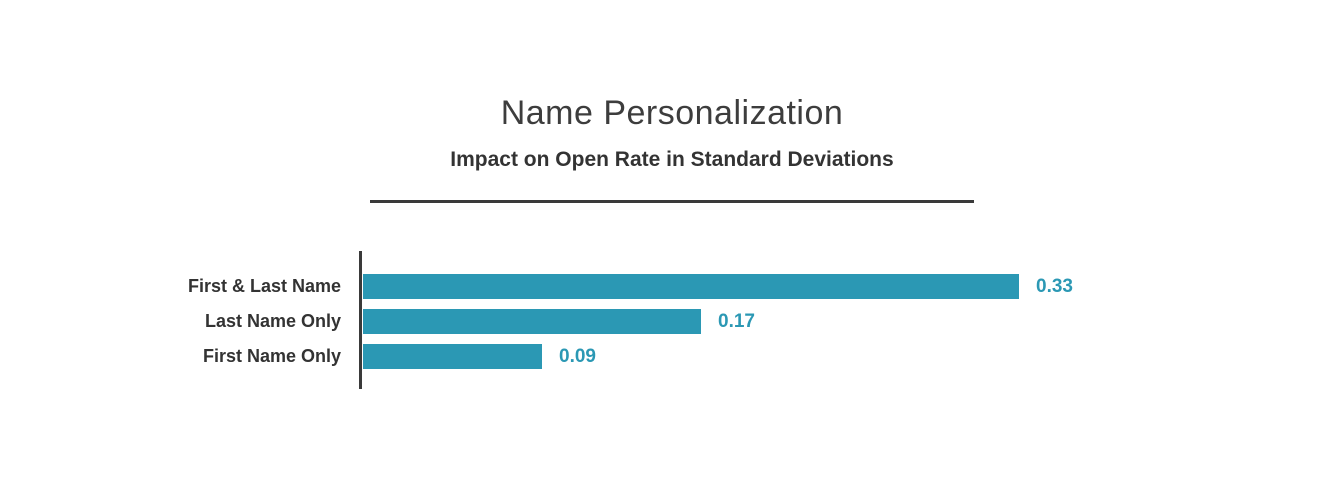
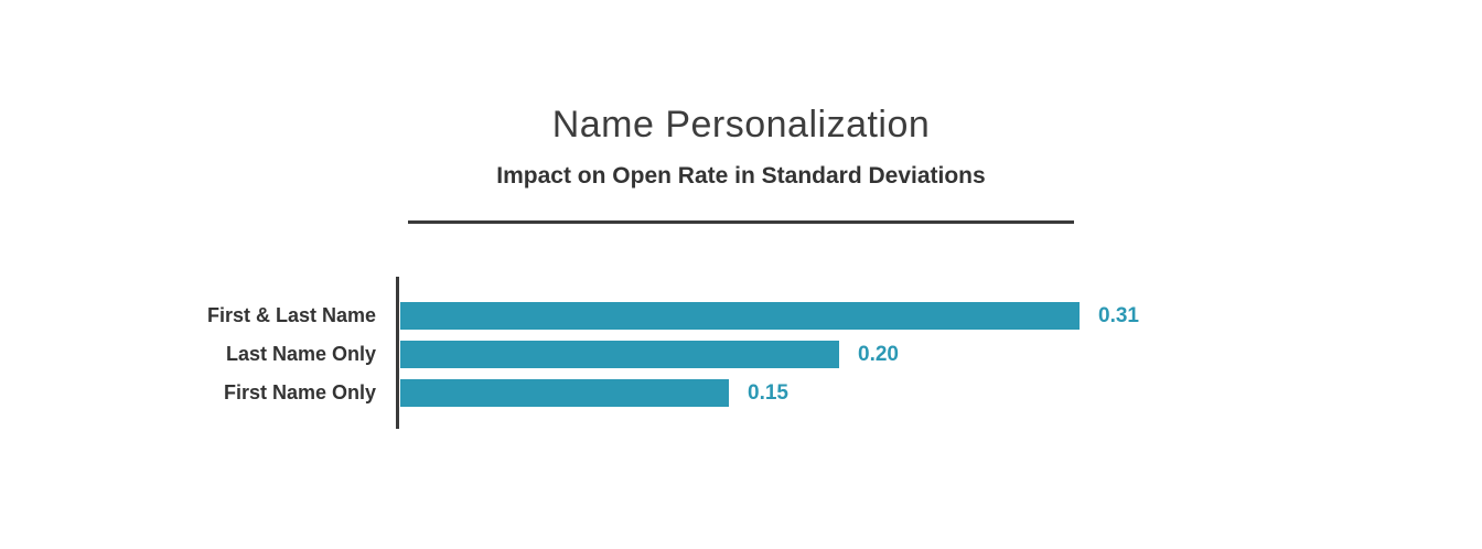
First & Last Name: 0.33 -> 0.31
Last Name Only: 0.17 -> 0.20
First Name Only: 0.09 -> 0.15
